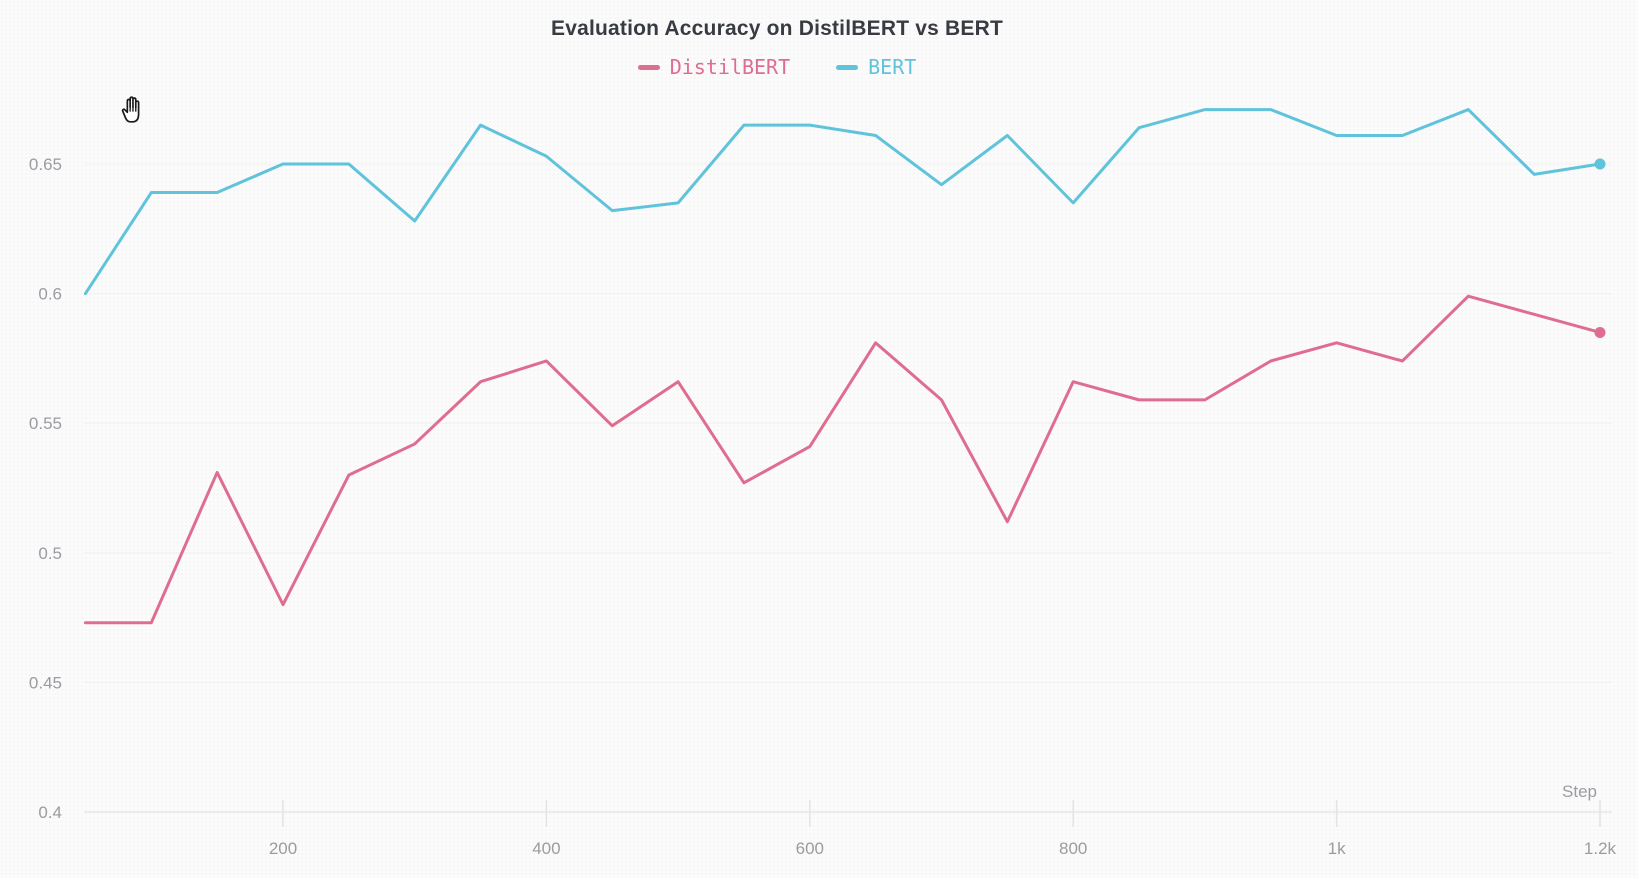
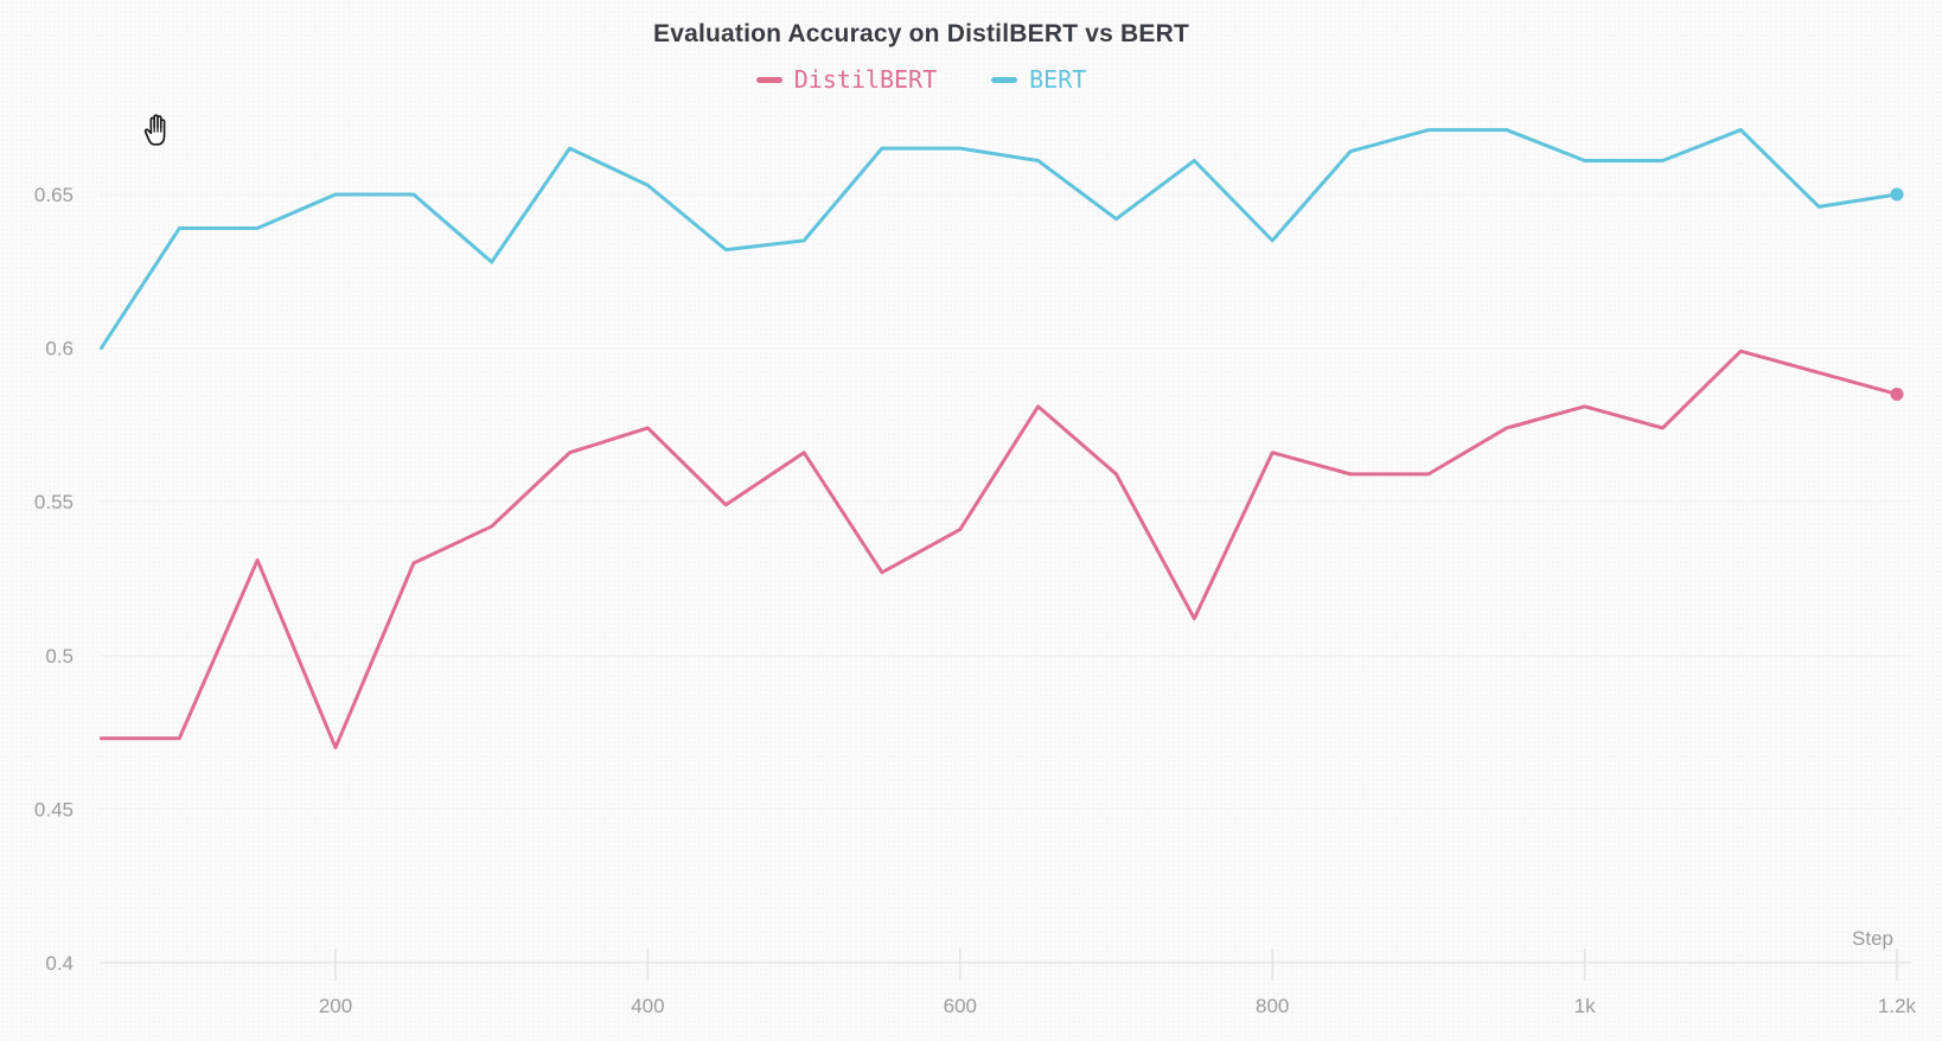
DistilBERT/200: 0.480 -> 0.470
